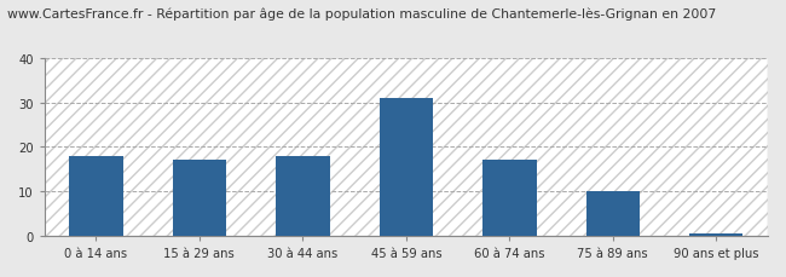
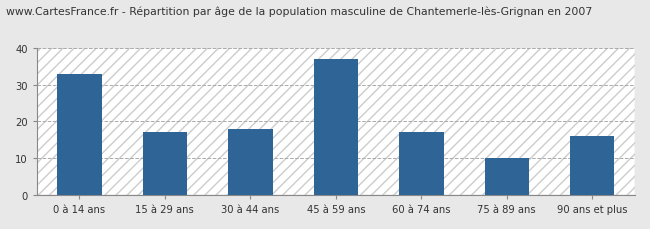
0 à 14 ans: 18.0 -> 33.0
45 à 59 ans: 31.0 -> 37.0
90 ans et plus: 0.5 -> 16.0
